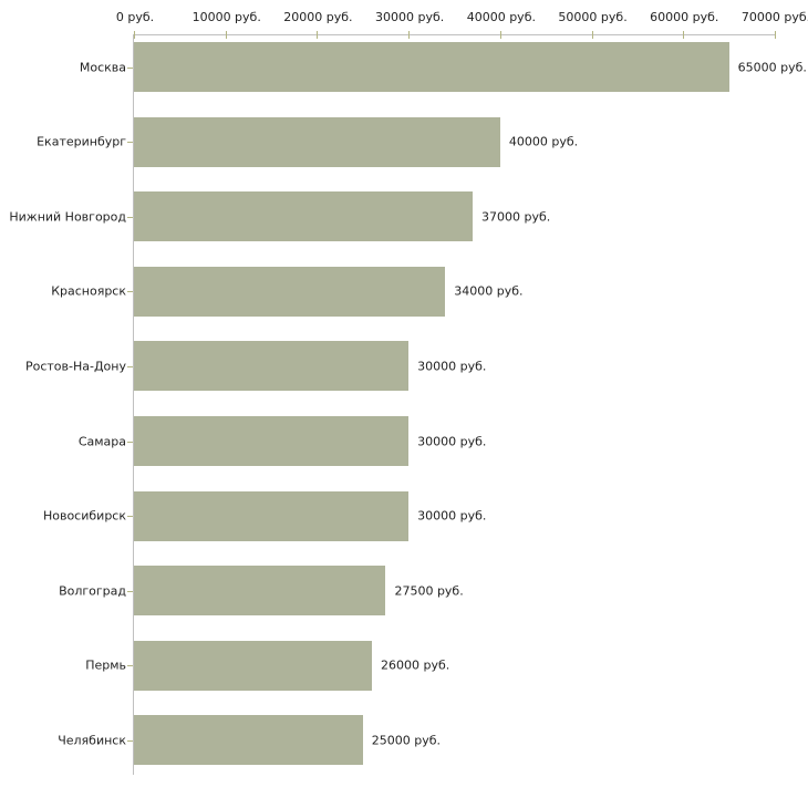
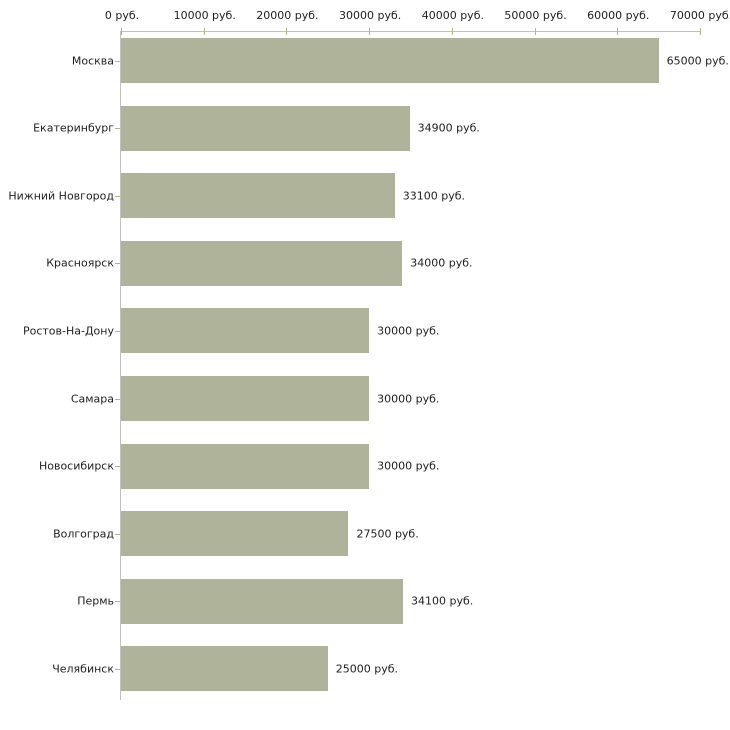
Екатеринбург: 40000 -> 34900
Нижний Новгород: 37000 -> 33100
Пермь: 26000 -> 34100
